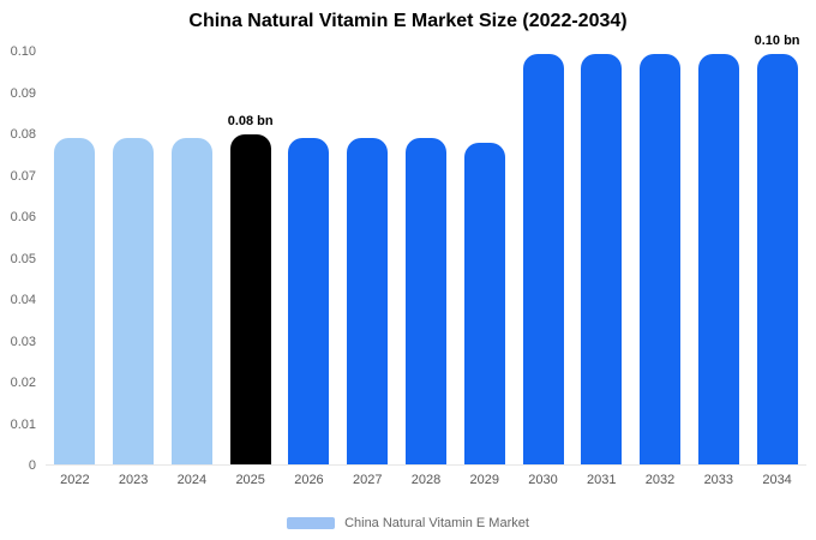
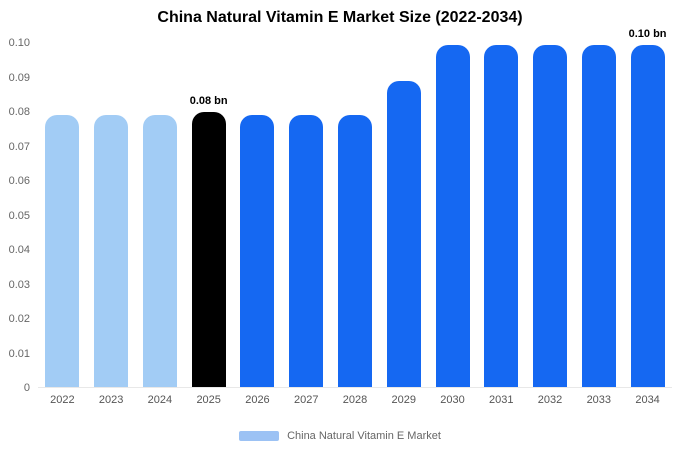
2029: 0.078 -> 0.089
